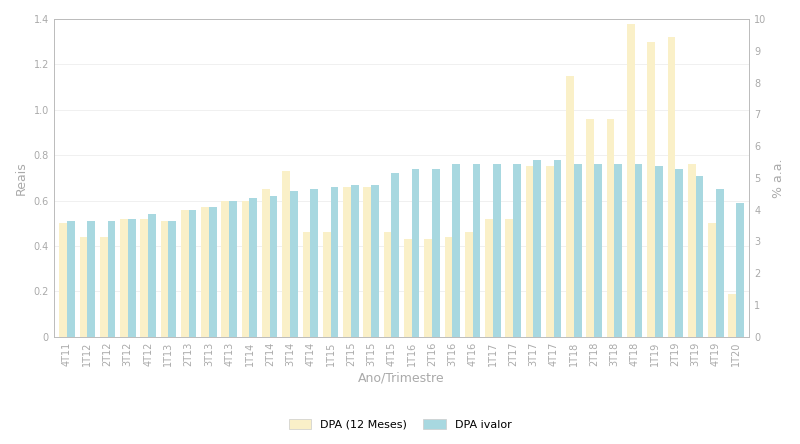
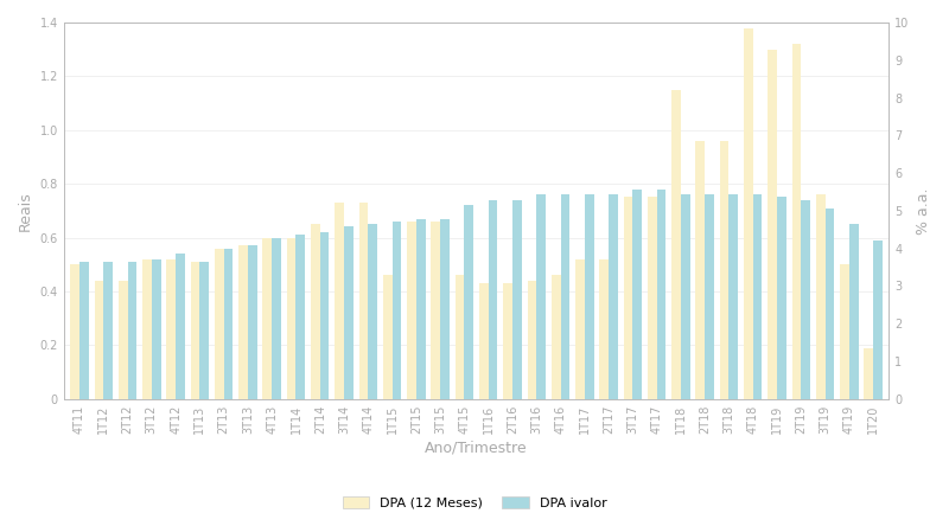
DPA (12 Meses)/4T14: 0.46 -> 0.73
